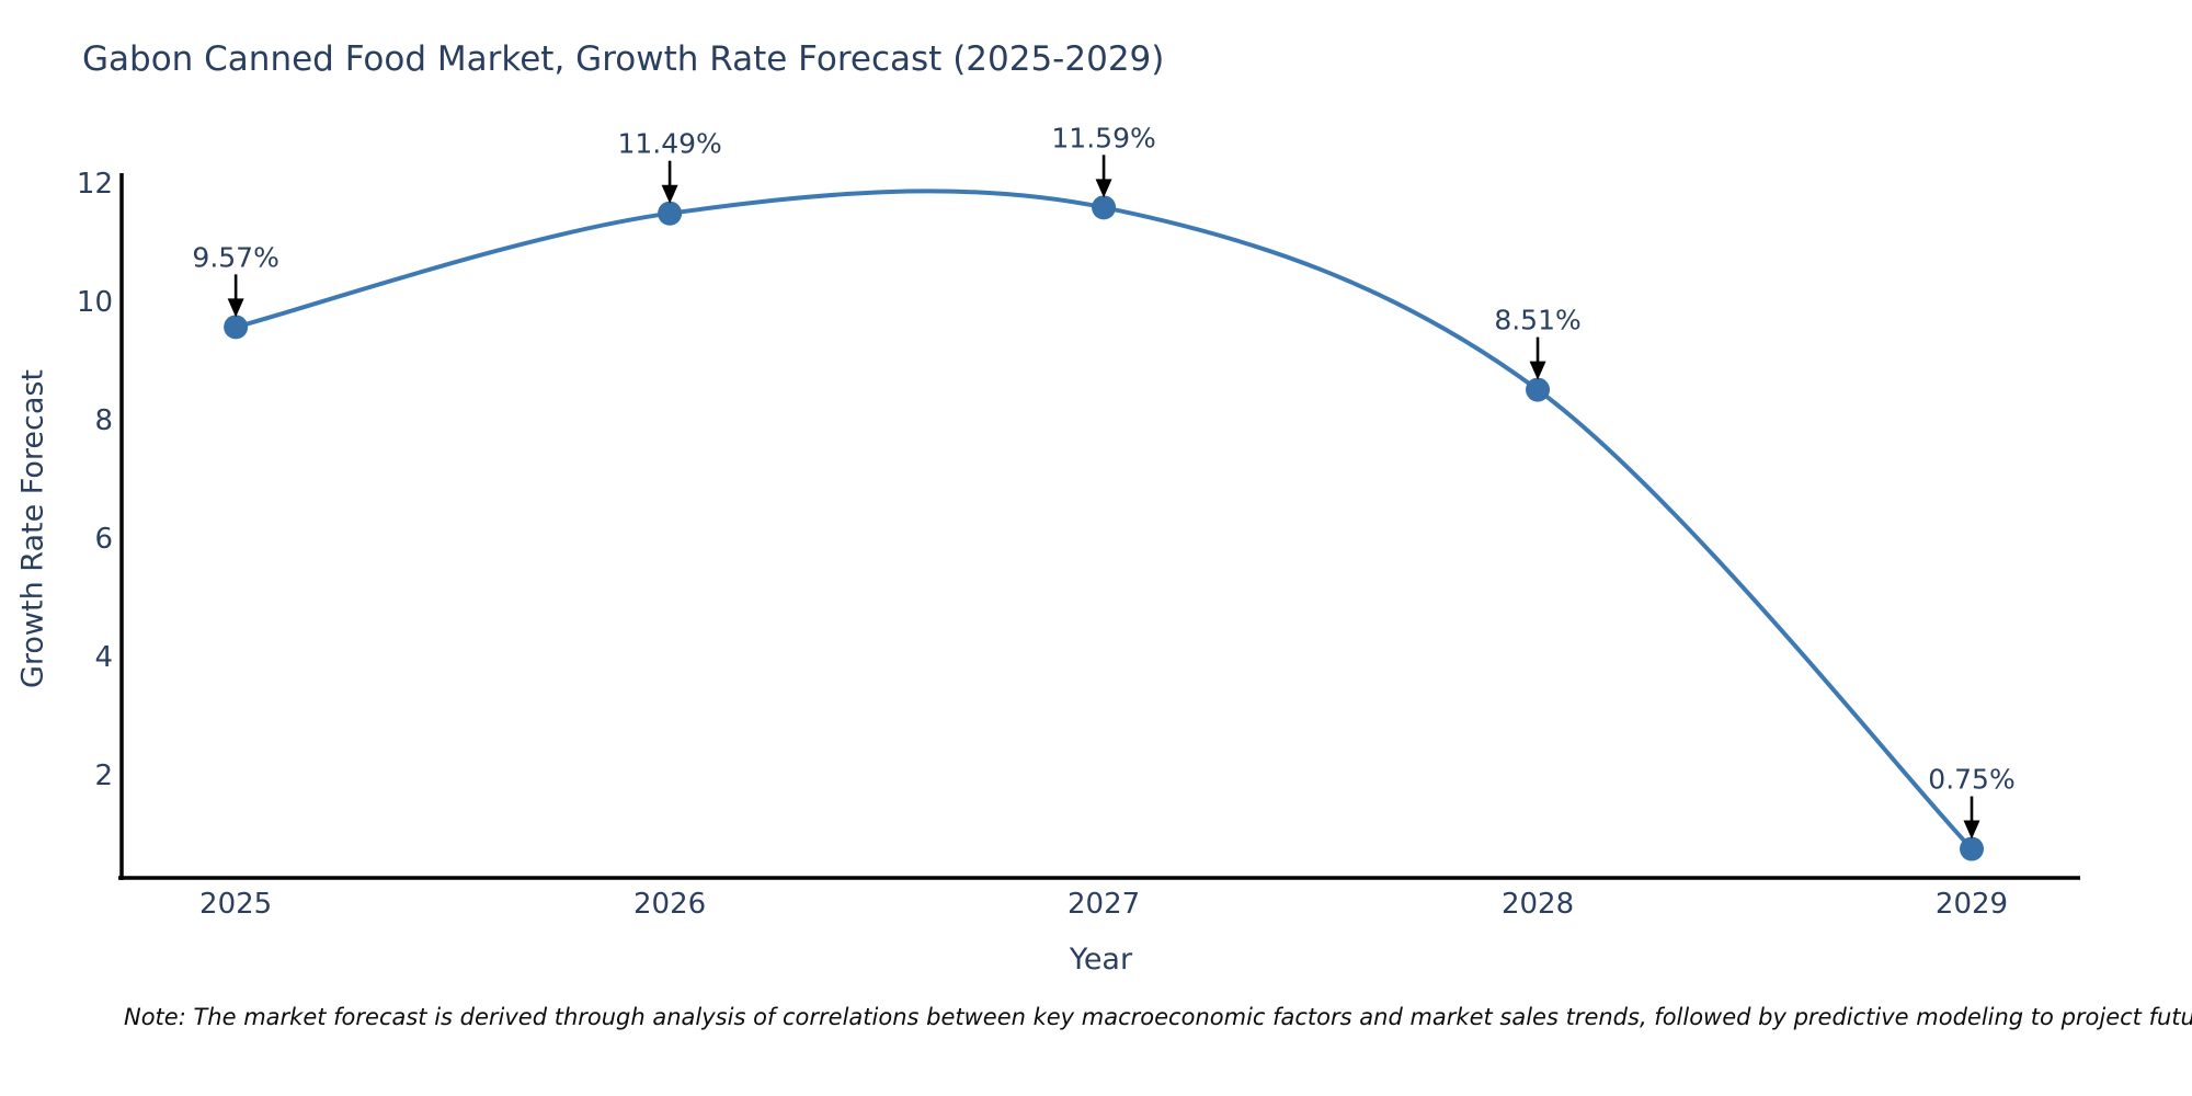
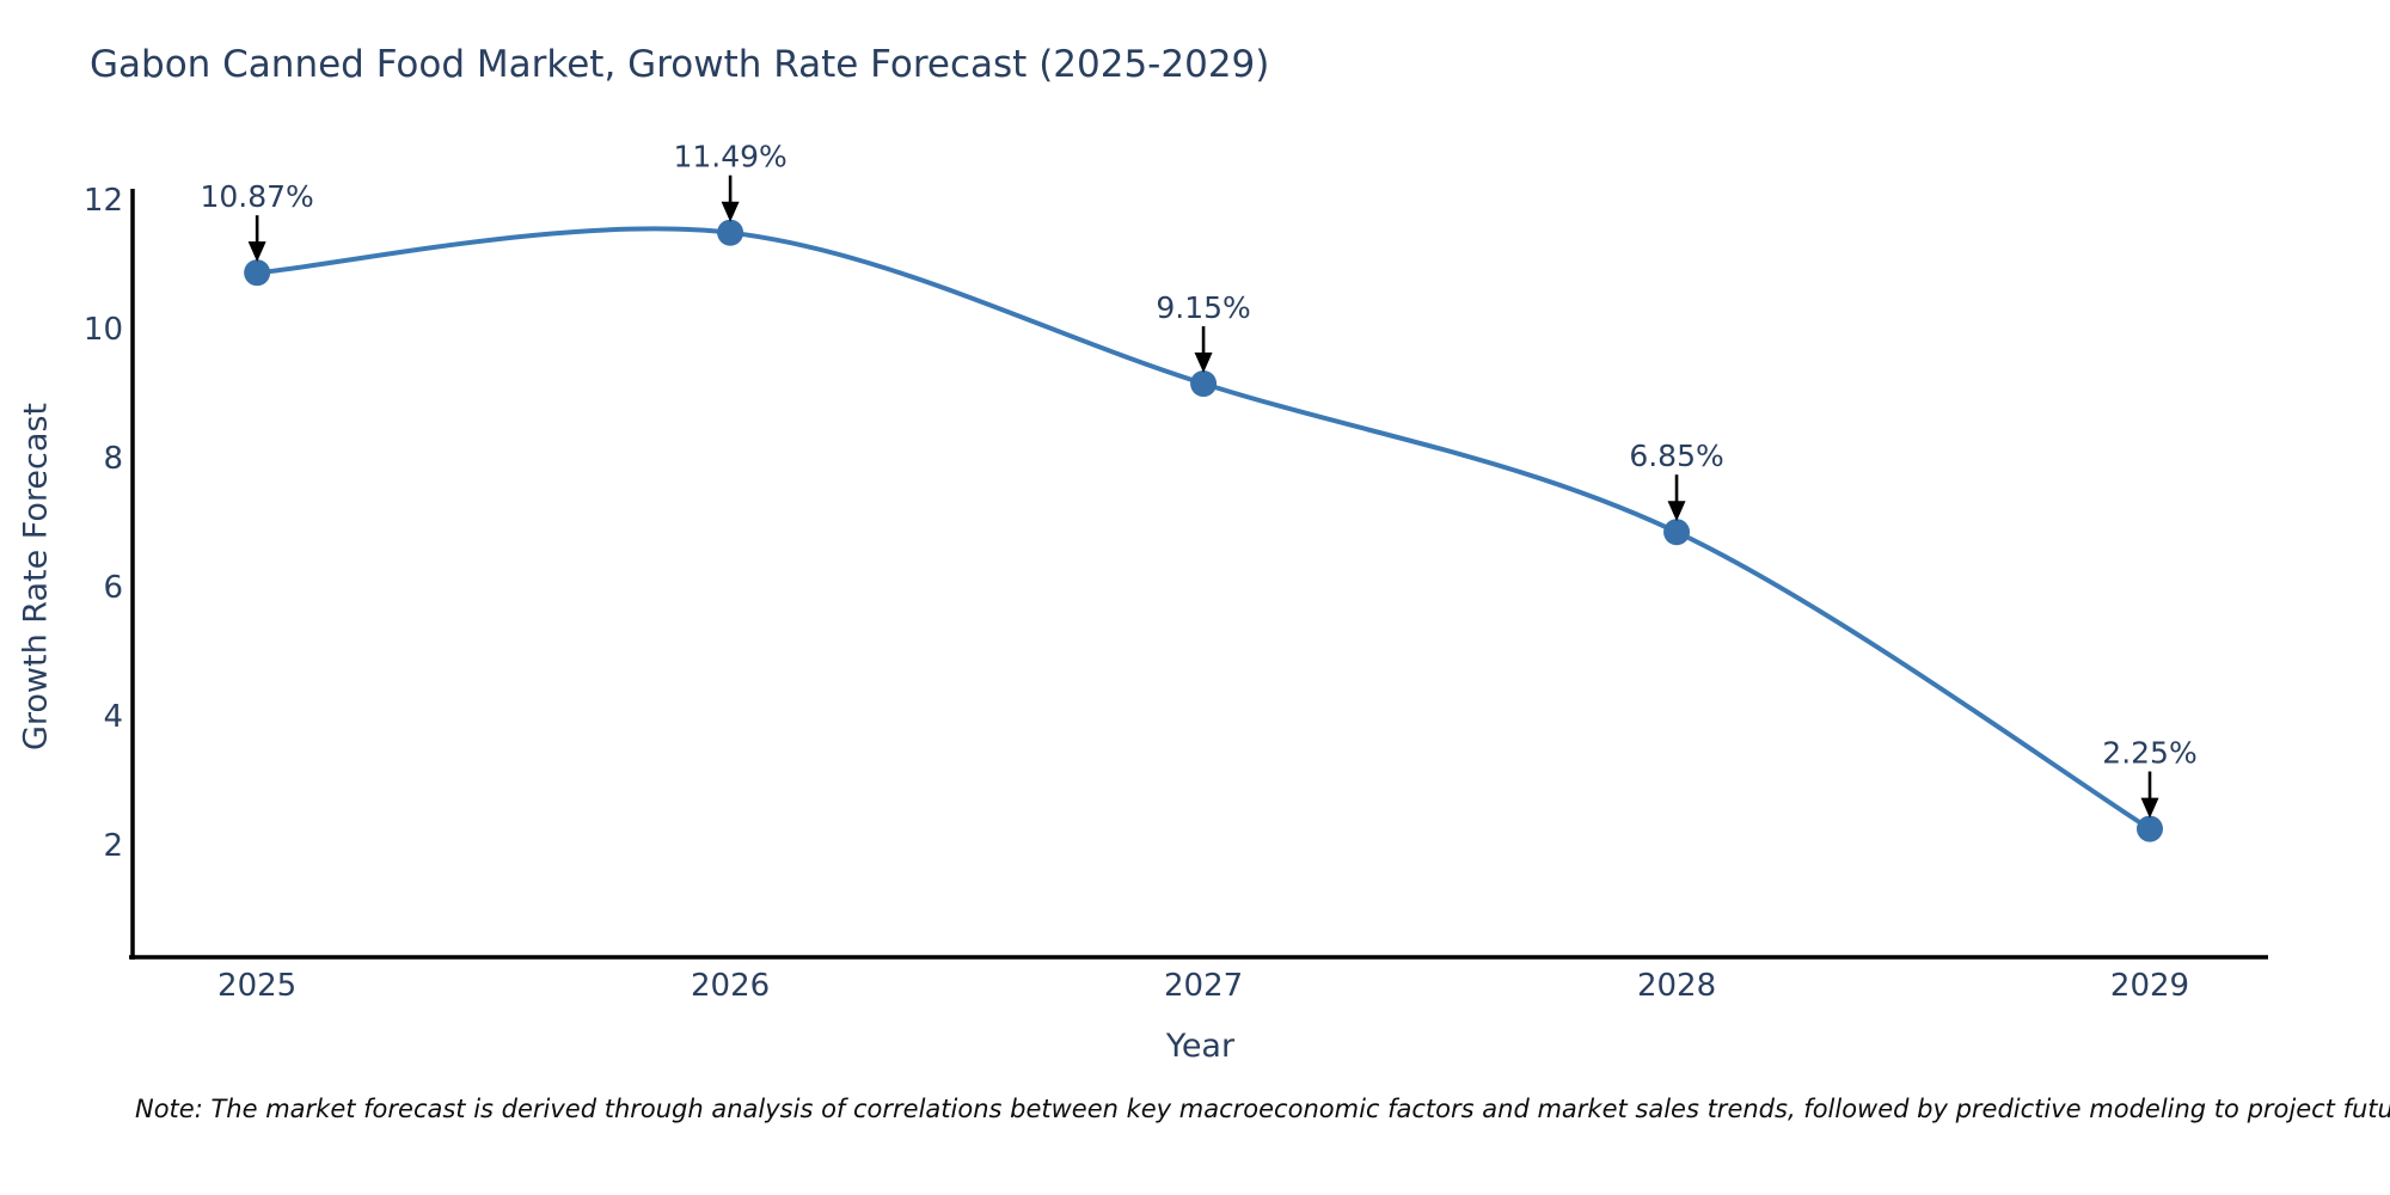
2025: 9.57% -> 10.87%
2027: 11.59% -> 9.15%
2028: 8.51% -> 6.85%
2029: 0.75% -> 2.25%
